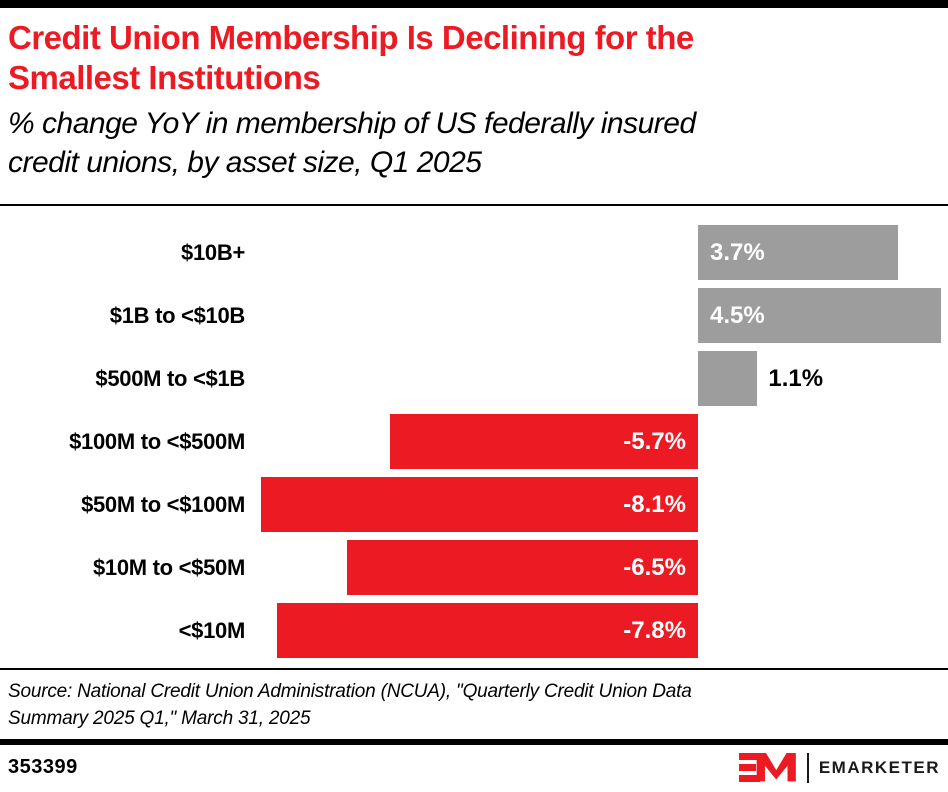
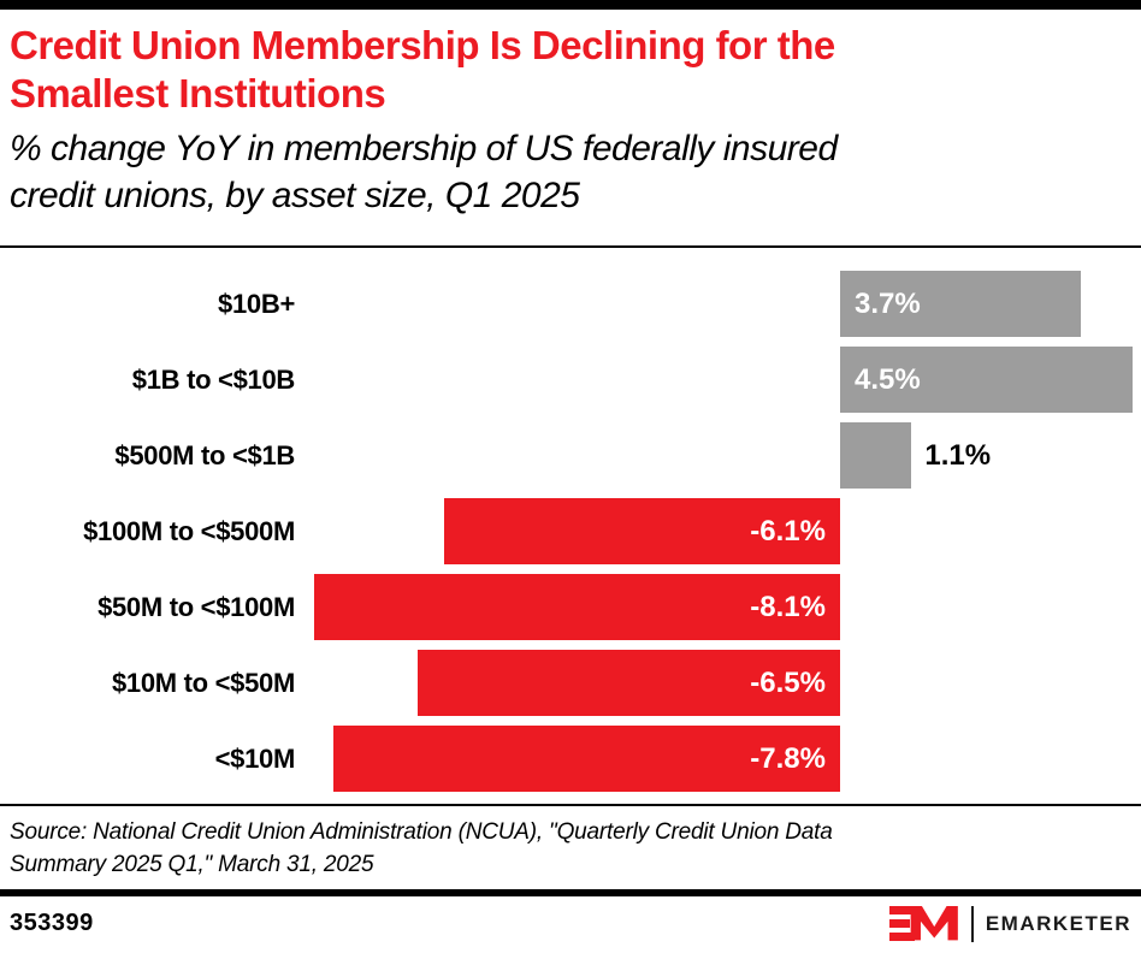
$100M to <$500M: -5.7% -> -6.1%
